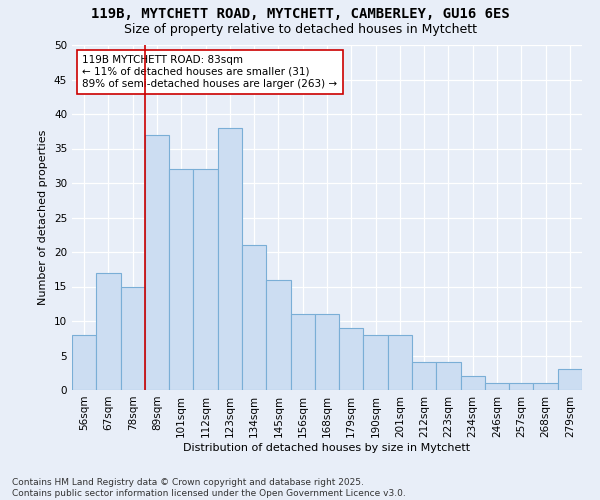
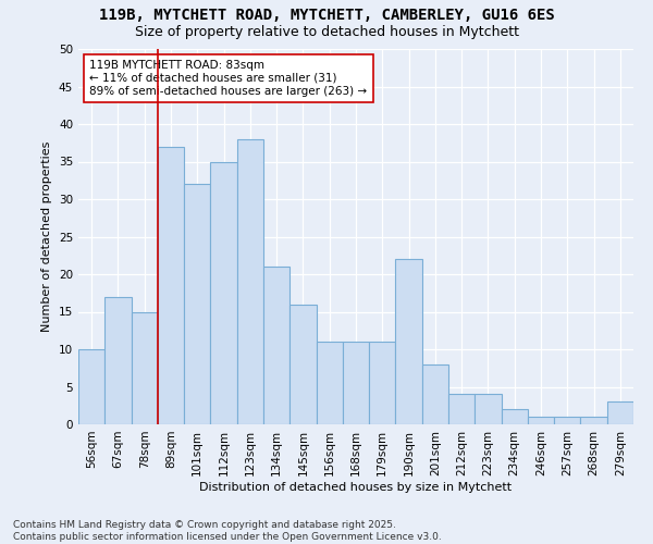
56sqm: 8 -> 10
112sqm: 32 -> 35
179sqm: 9 -> 11
190sqm: 8 -> 22
